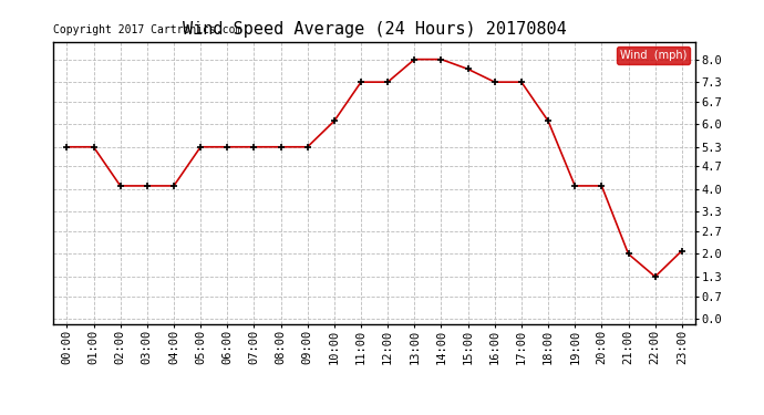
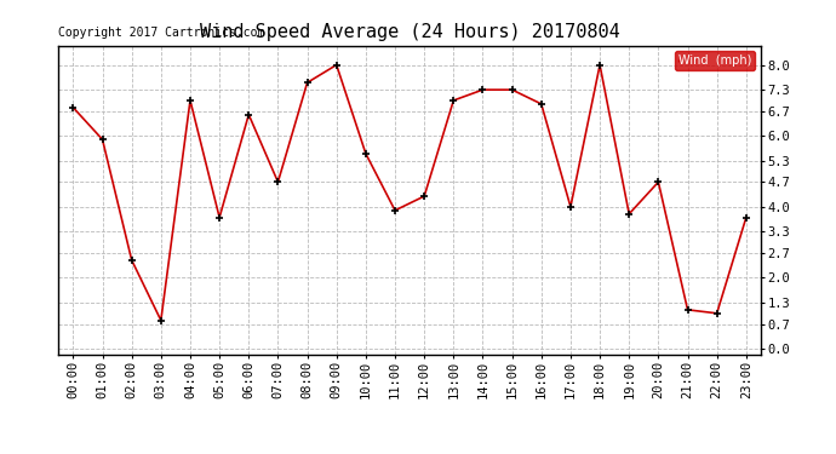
00:00: 5.3 -> 6.8
01:00: 5.3 -> 5.9
02:00: 4.1 -> 2.5
03:00: 4.1 -> 0.8
04:00: 4.1 -> 7.0
05:00: 5.3 -> 3.7
06:00: 5.3 -> 6.6
07:00: 5.3 -> 4.7
08:00: 5.3 -> 7.5
09:00: 5.3 -> 8.0
10:00: 6.1 -> 5.5
11:00: 7.3 -> 3.9
12:00: 7.3 -> 4.3
13:00: 8.0 -> 7.0
14:00: 8.0 -> 7.3
15:00: 7.7 -> 7.3
16:00: 7.3 -> 6.9
17:00: 7.3 -> 4.0
18:00: 6.1 -> 8.0
19:00: 4.1 -> 3.8
20:00: 4.1 -> 4.7
21:00: 2.0 -> 1.1
22:00: 1.3 -> 1.0
23:00: 2.1 -> 3.7
